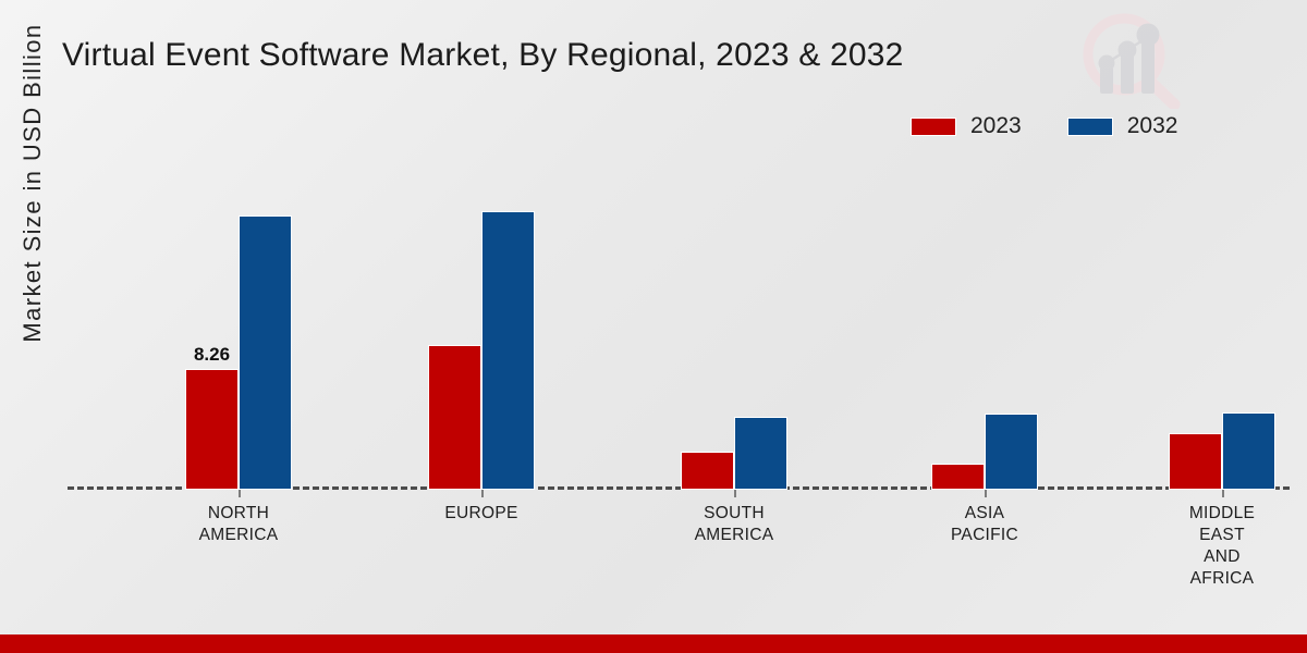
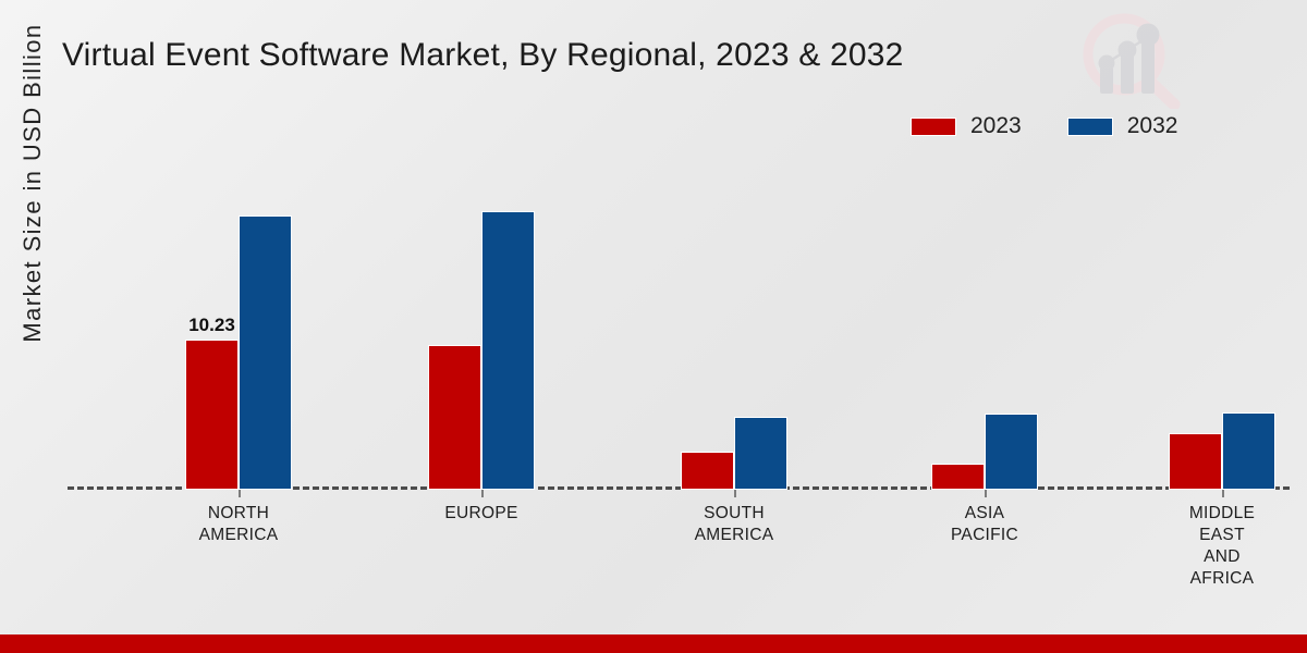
2023/NORTH AMERICA: 8.26 -> 10.23
